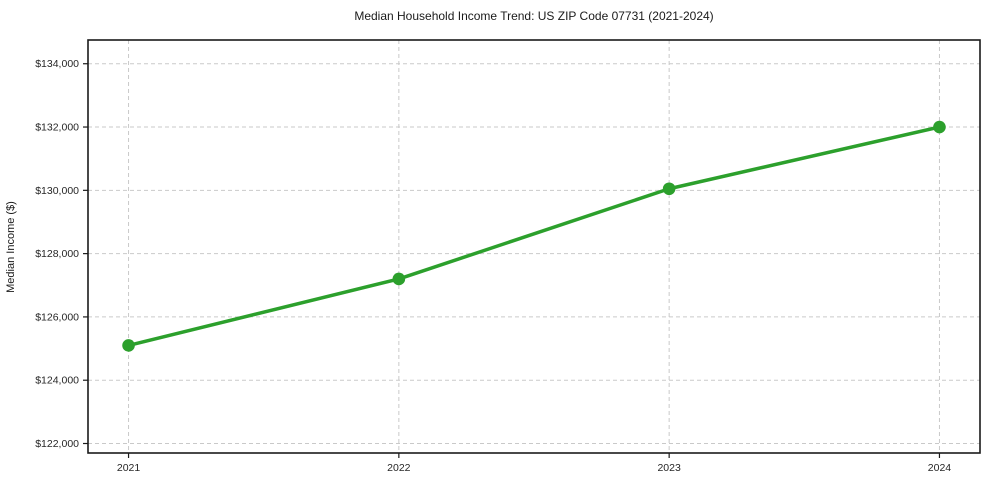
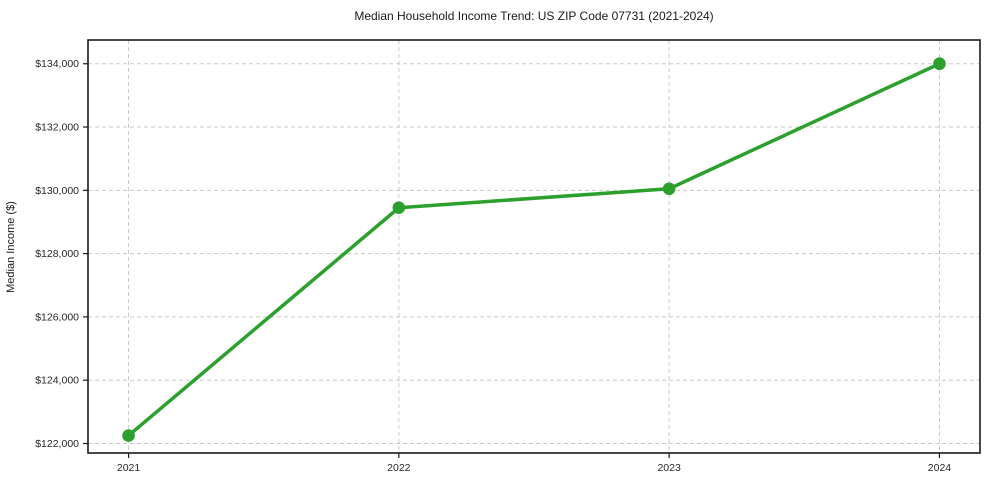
2021: $125100 -> $122200
2022: $127200 -> $129400
2024: $132000 -> $134000
